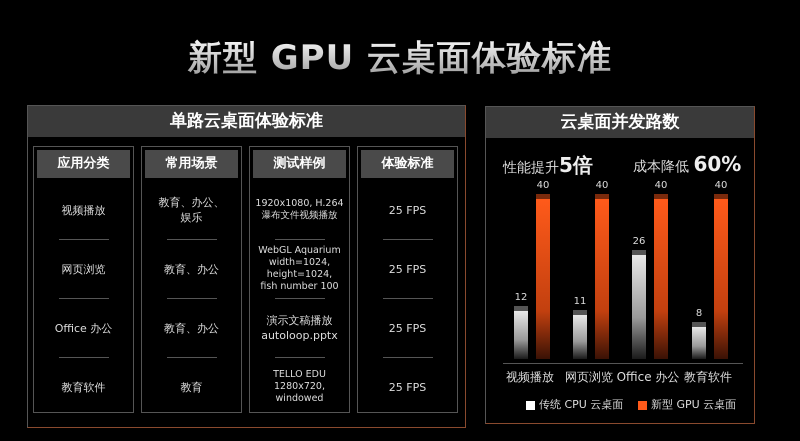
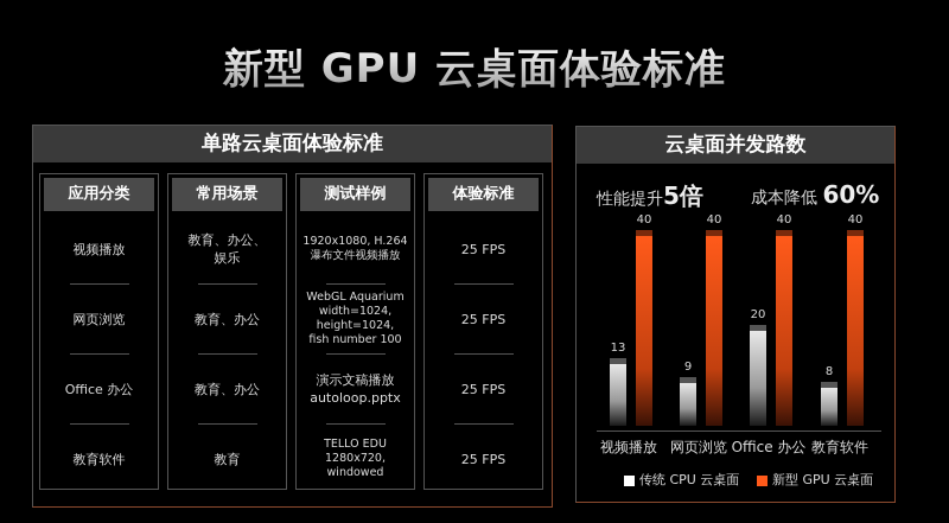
传统 CPU 云桌面/视频播放: 12 -> 13
传统 CPU 云桌面/网页浏览: 11 -> 9
传统 CPU 云桌面/Office 办公: 26 -> 20
